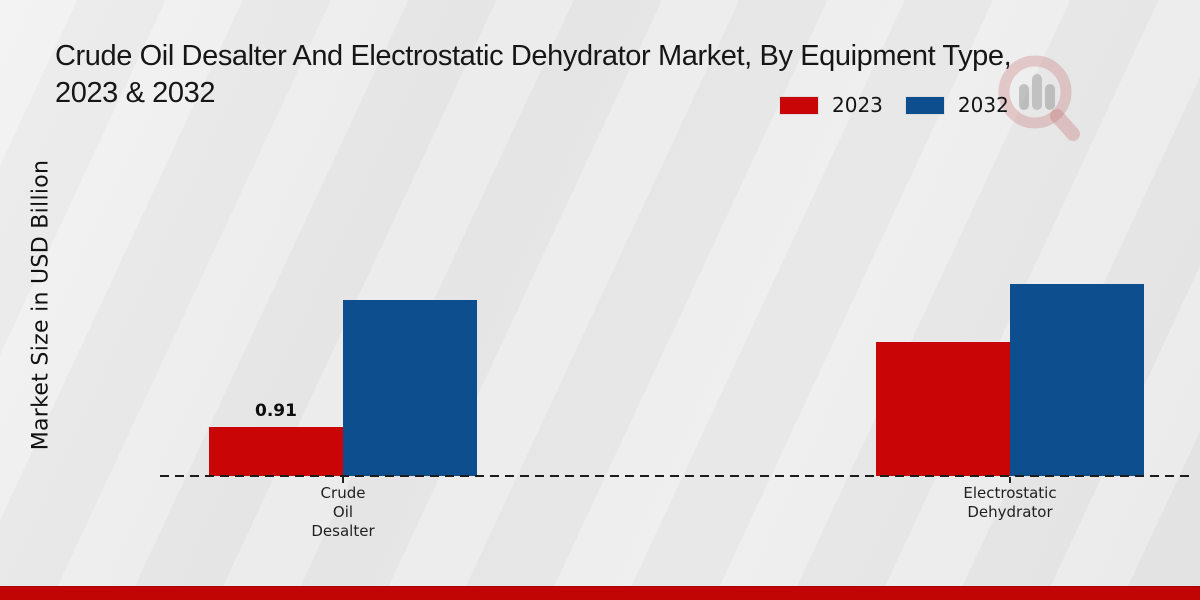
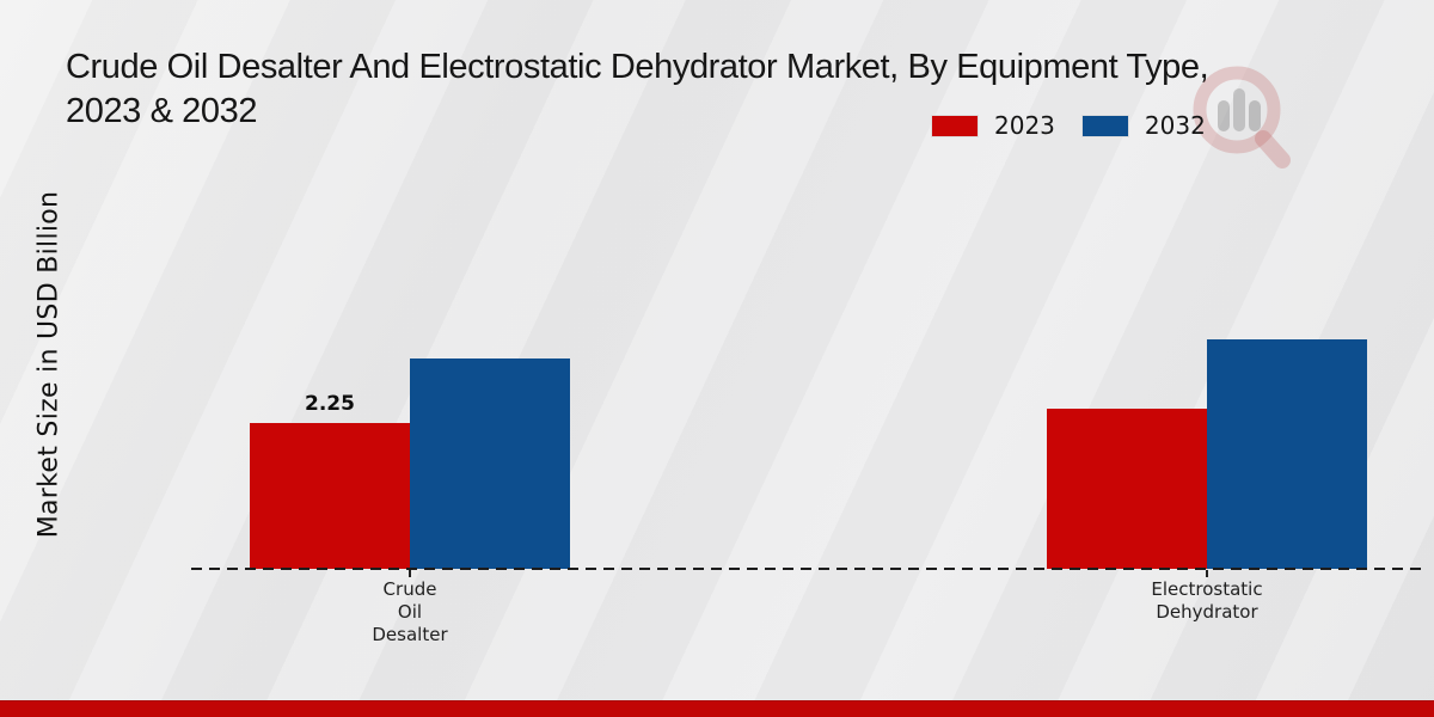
2023/Crude Oil Desalter: 0.91 -> 2.25
